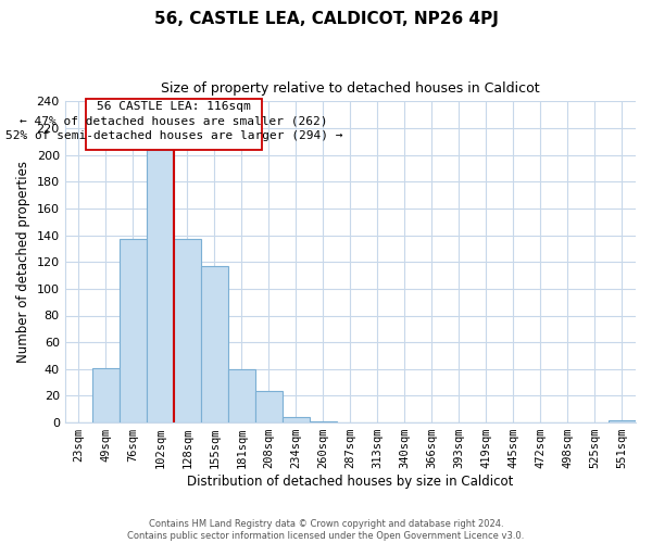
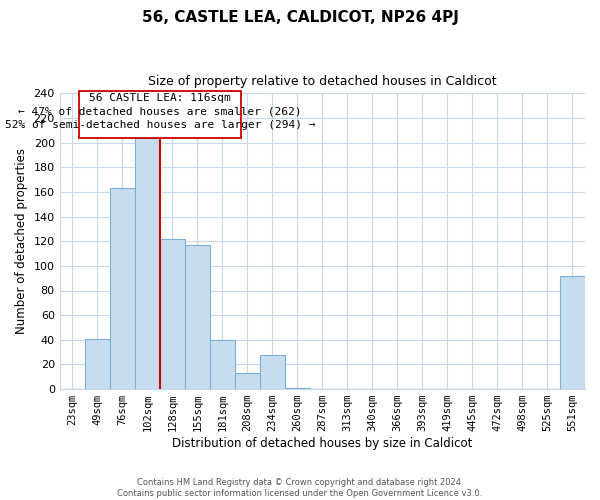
76sqm: 137 -> 163
128sqm: 137 -> 122
208sqm: 24 -> 13
234sqm: 4 -> 28
551sqm: 2 -> 92
